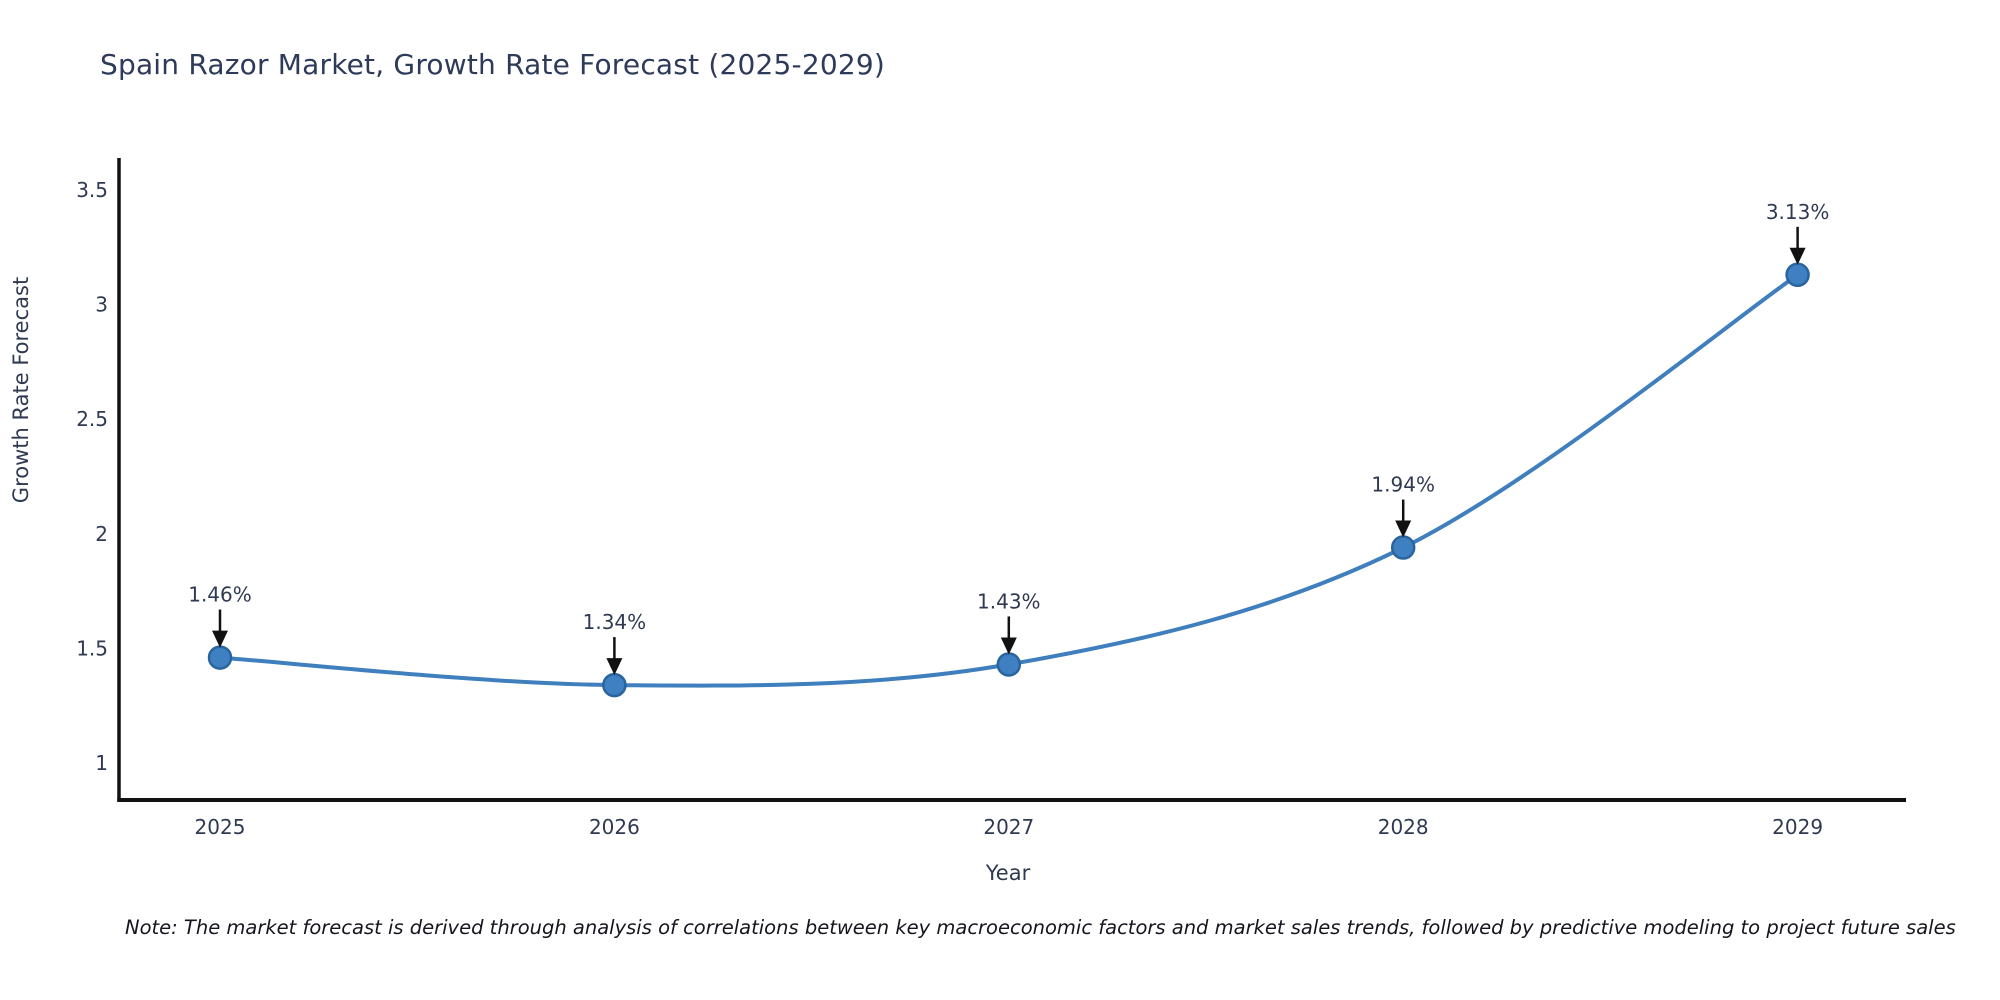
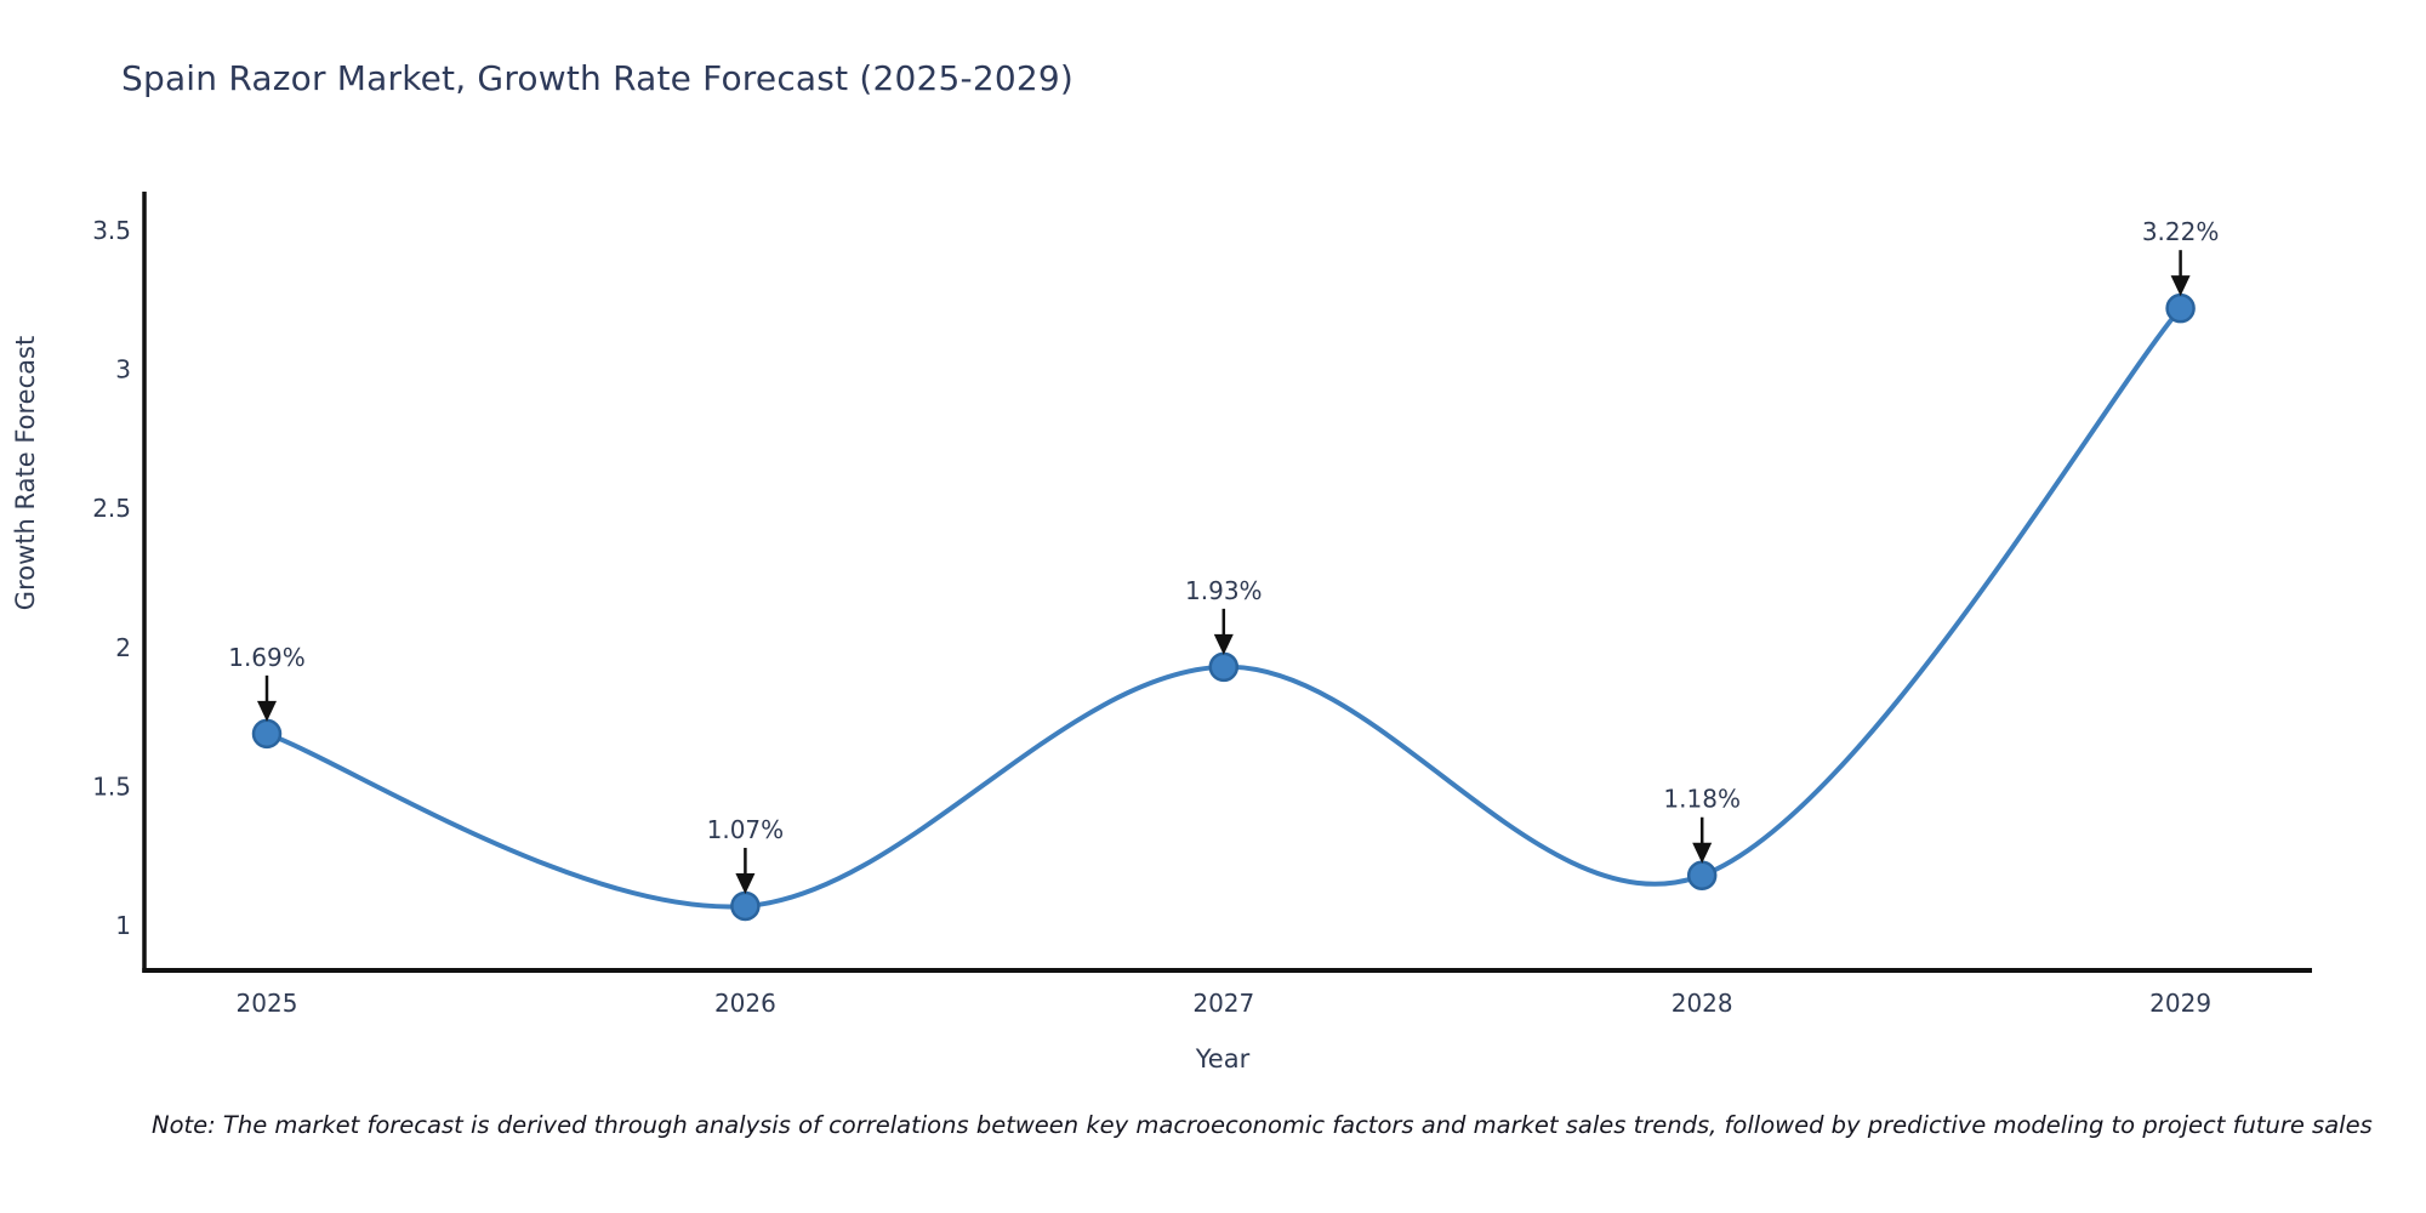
2025: 1.46% -> 1.69%
2026: 1.34% -> 1.07%
2027: 1.43% -> 1.93%
2028: 1.94% -> 1.18%
2029: 3.13% -> 3.22%
